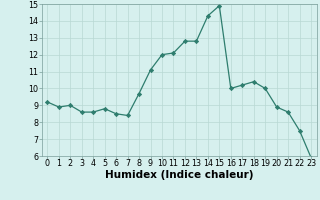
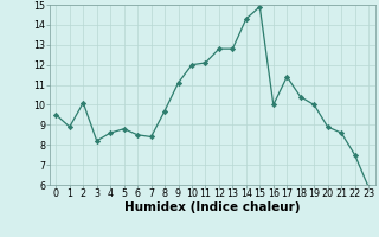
0: 9.2 -> 9.5
2: 9.0 -> 10.1
3: 8.6 -> 8.2
17: 10.2 -> 11.4
